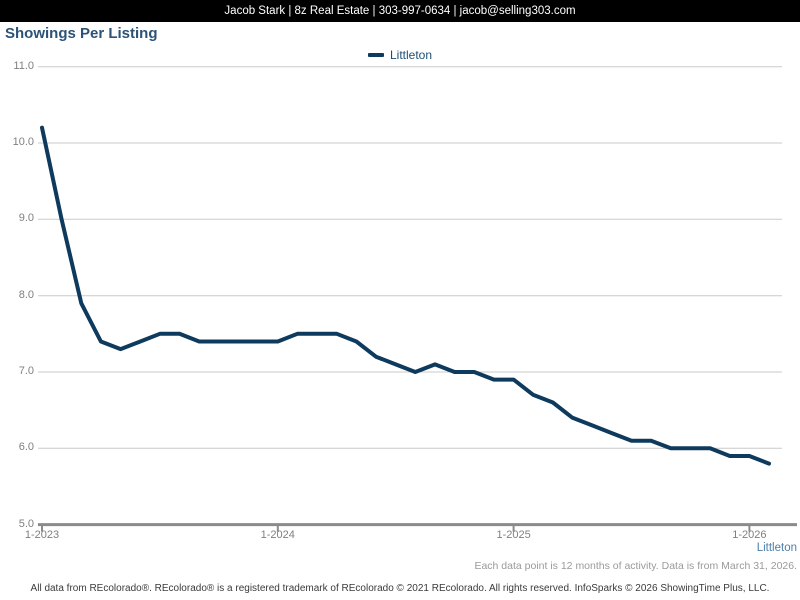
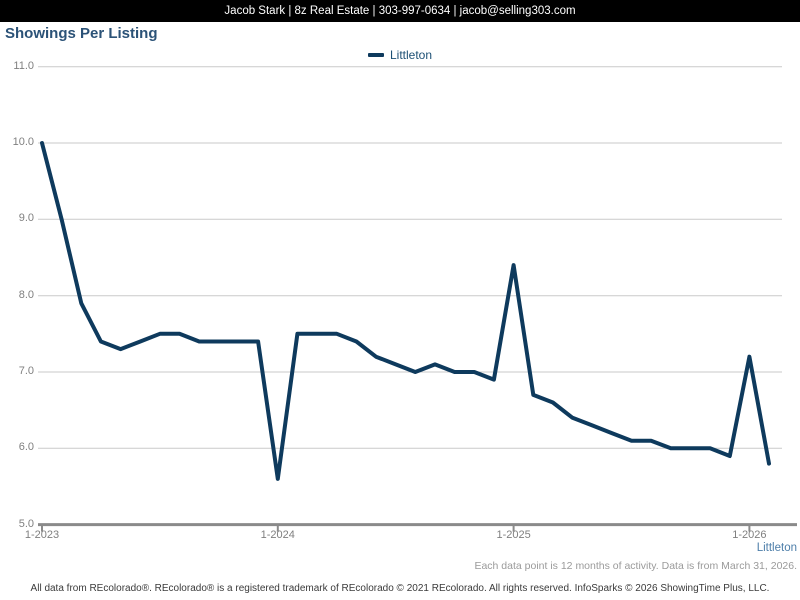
1-2023: 10.2 -> 10.0
1-2024: 7.4 -> 5.6
1-2025: 6.9 -> 8.4
1-2026: 5.9 -> 7.2
